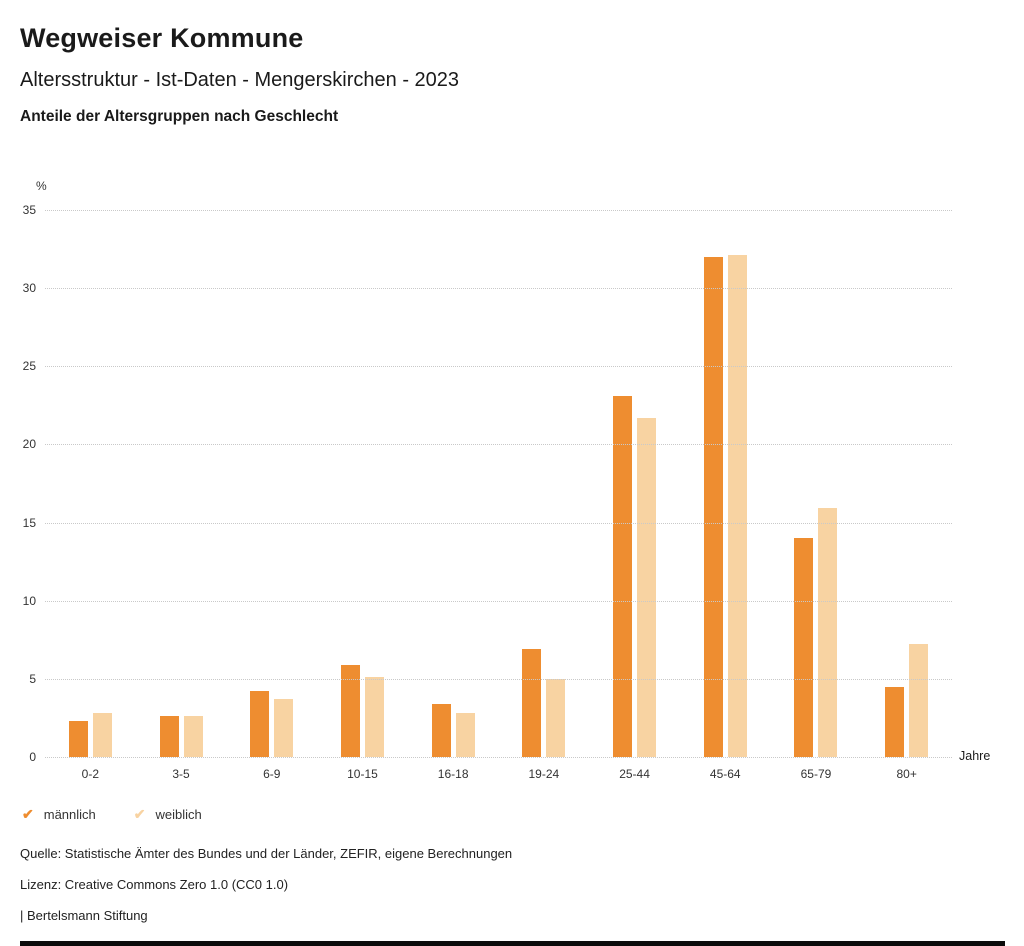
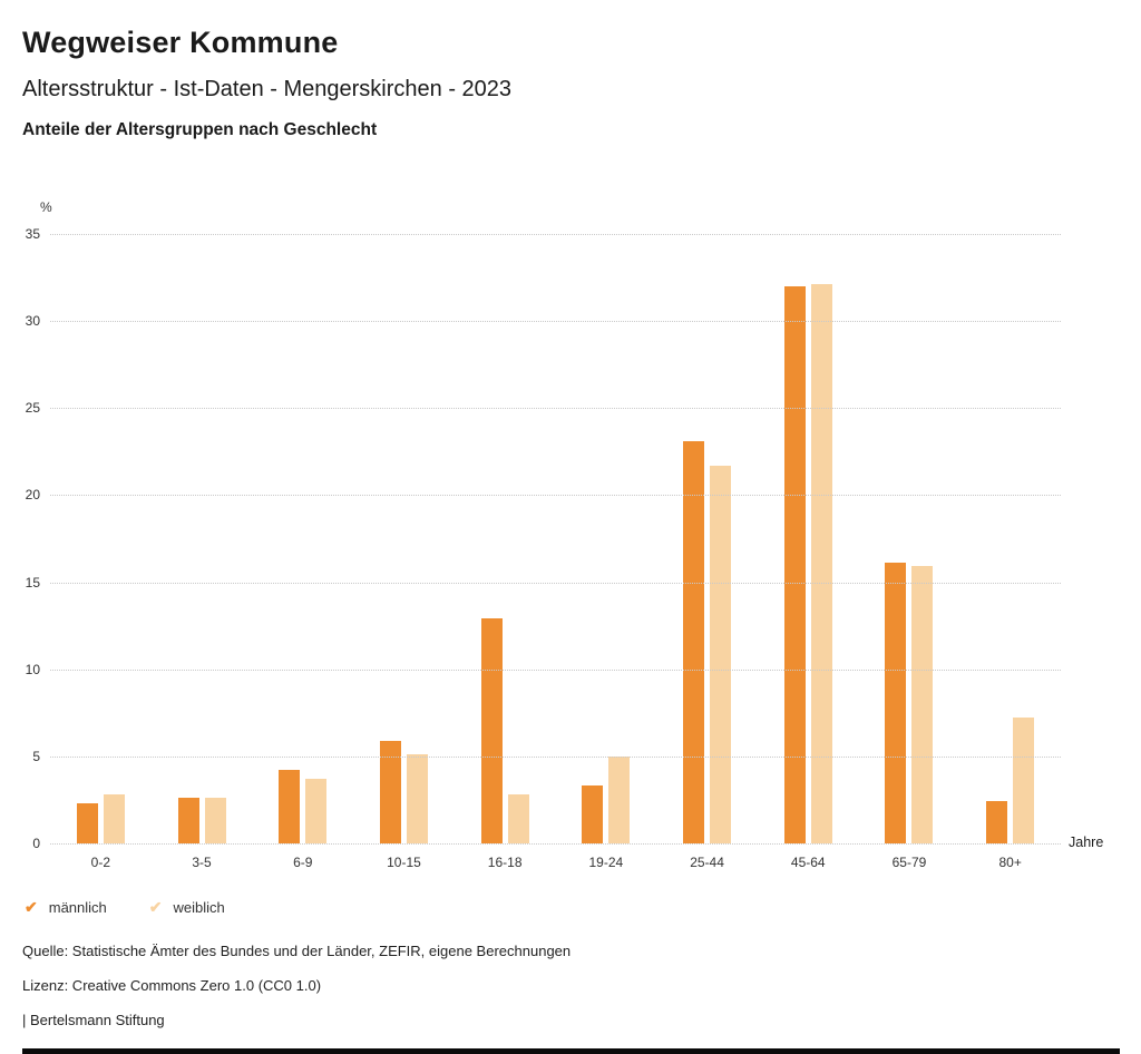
männlich/16-18: 3.4 -> 12.9
männlich/19-24: 6.9 -> 3.3
männlich/65-79: 14.0 -> 16.1
männlich/80+: 4.5 -> 2.4
